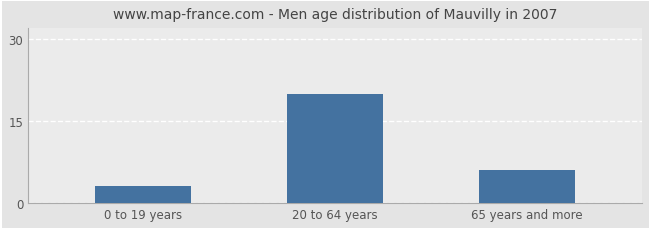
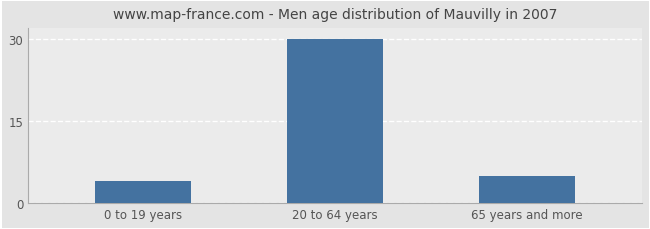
0 to 19 years: 3 -> 4
20 to 64 years: 20 -> 30
65 years and more: 6 -> 5
